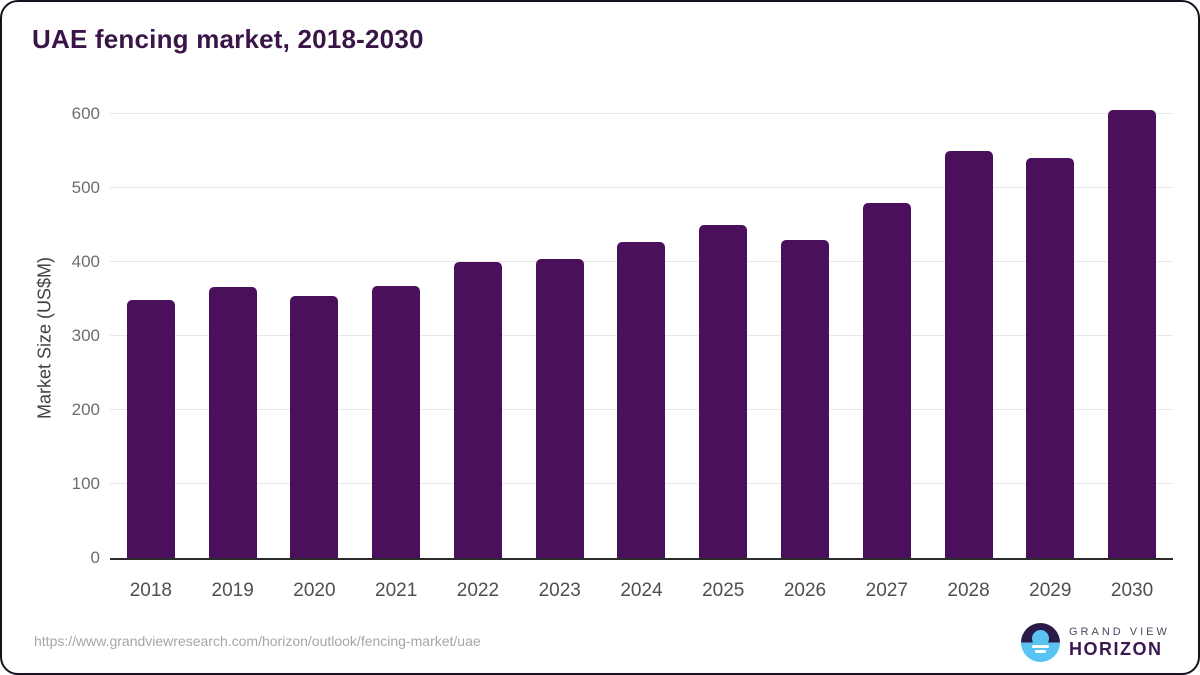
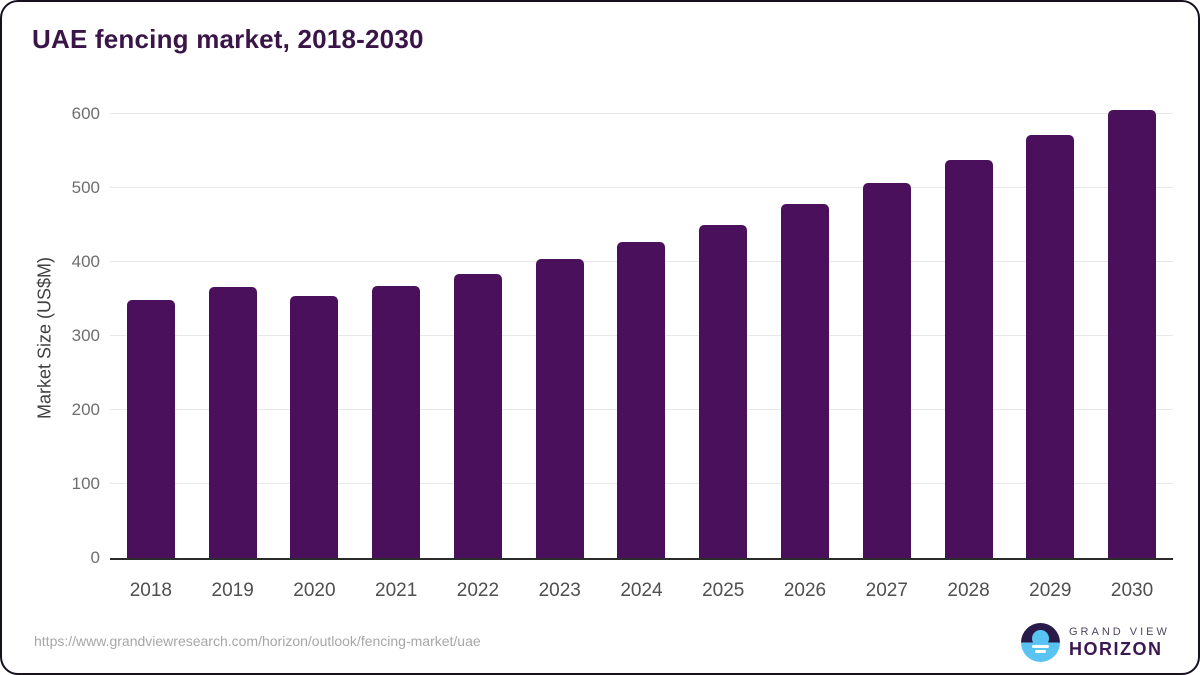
2022: 400 -> 380
2026: 430 -> 480
2027: 480 -> 510
2028: 550 -> 540
2029: 540 -> 570
